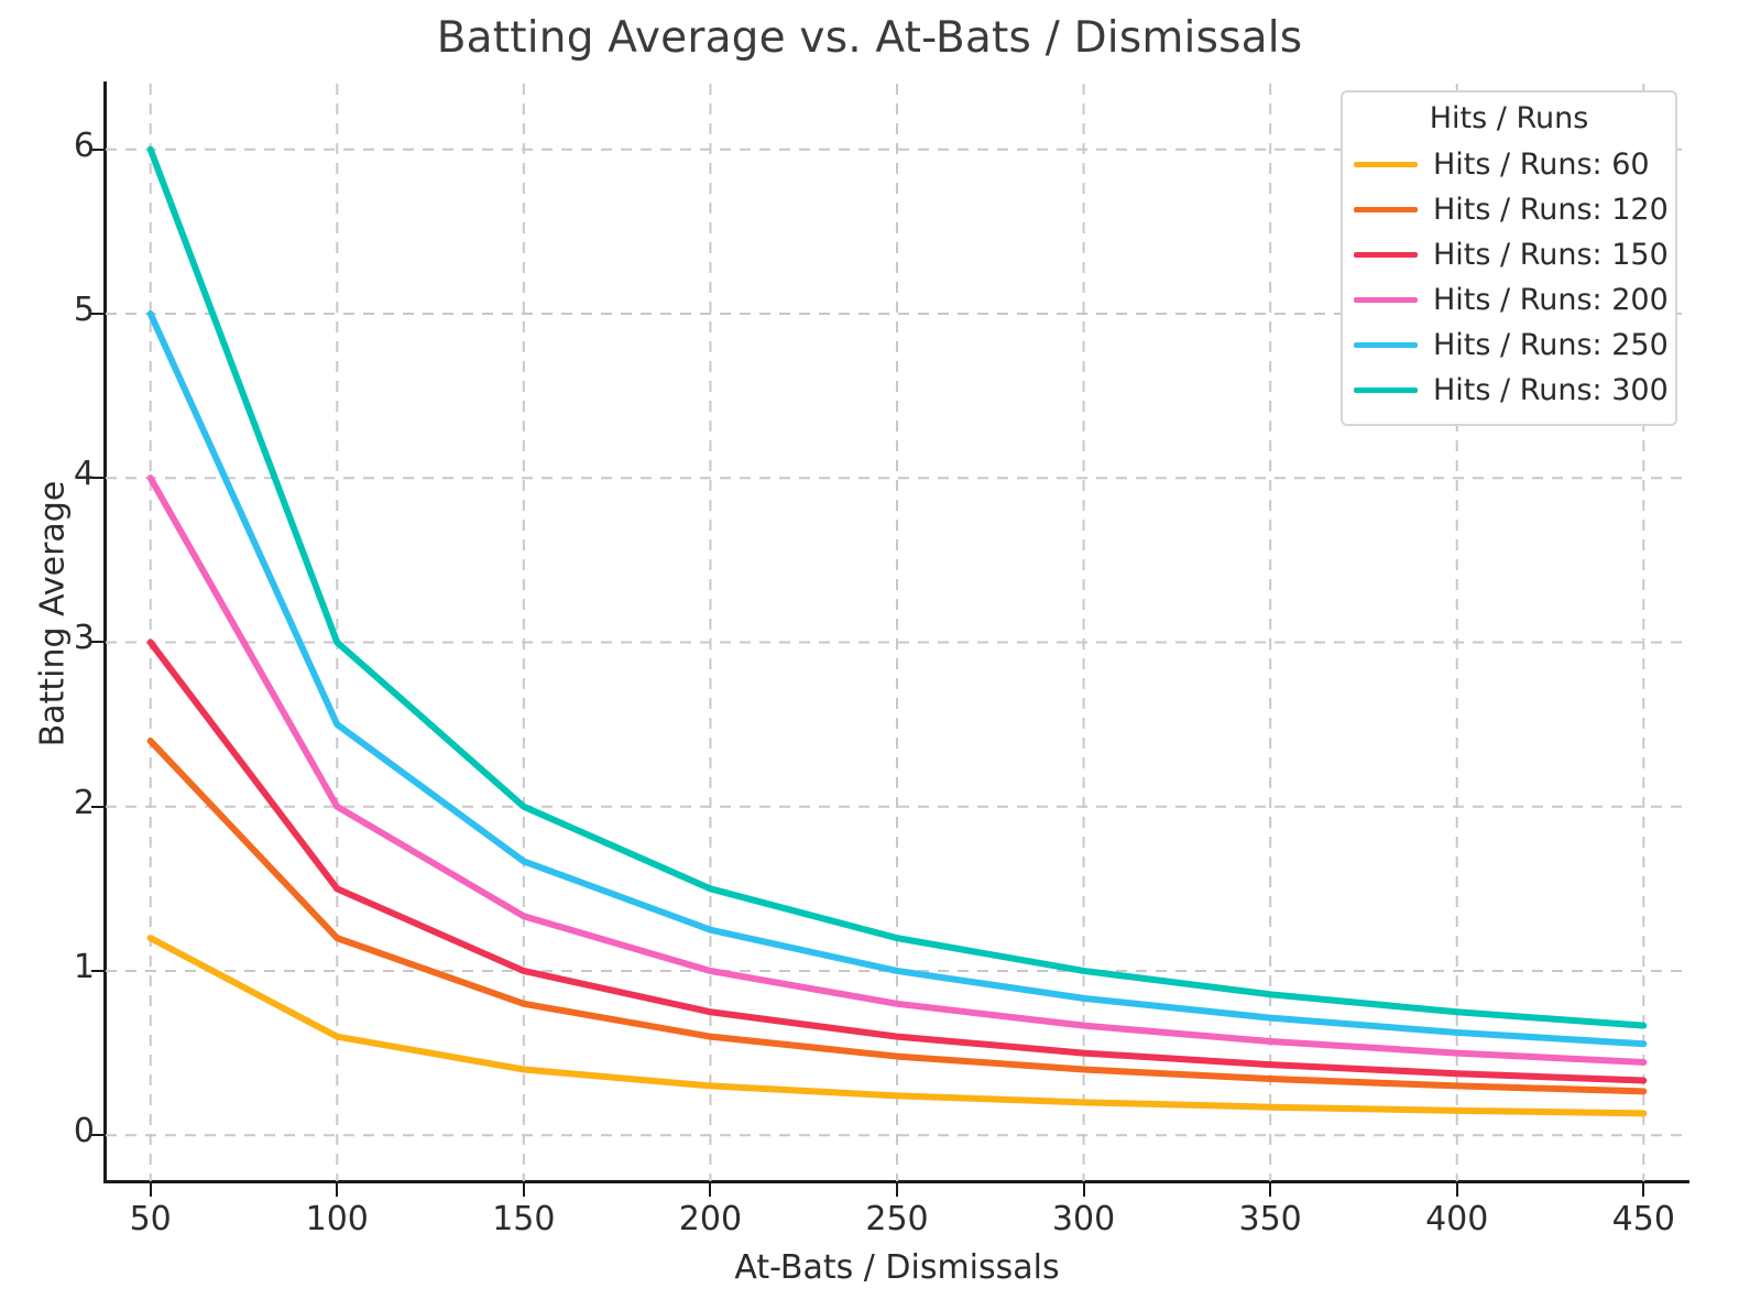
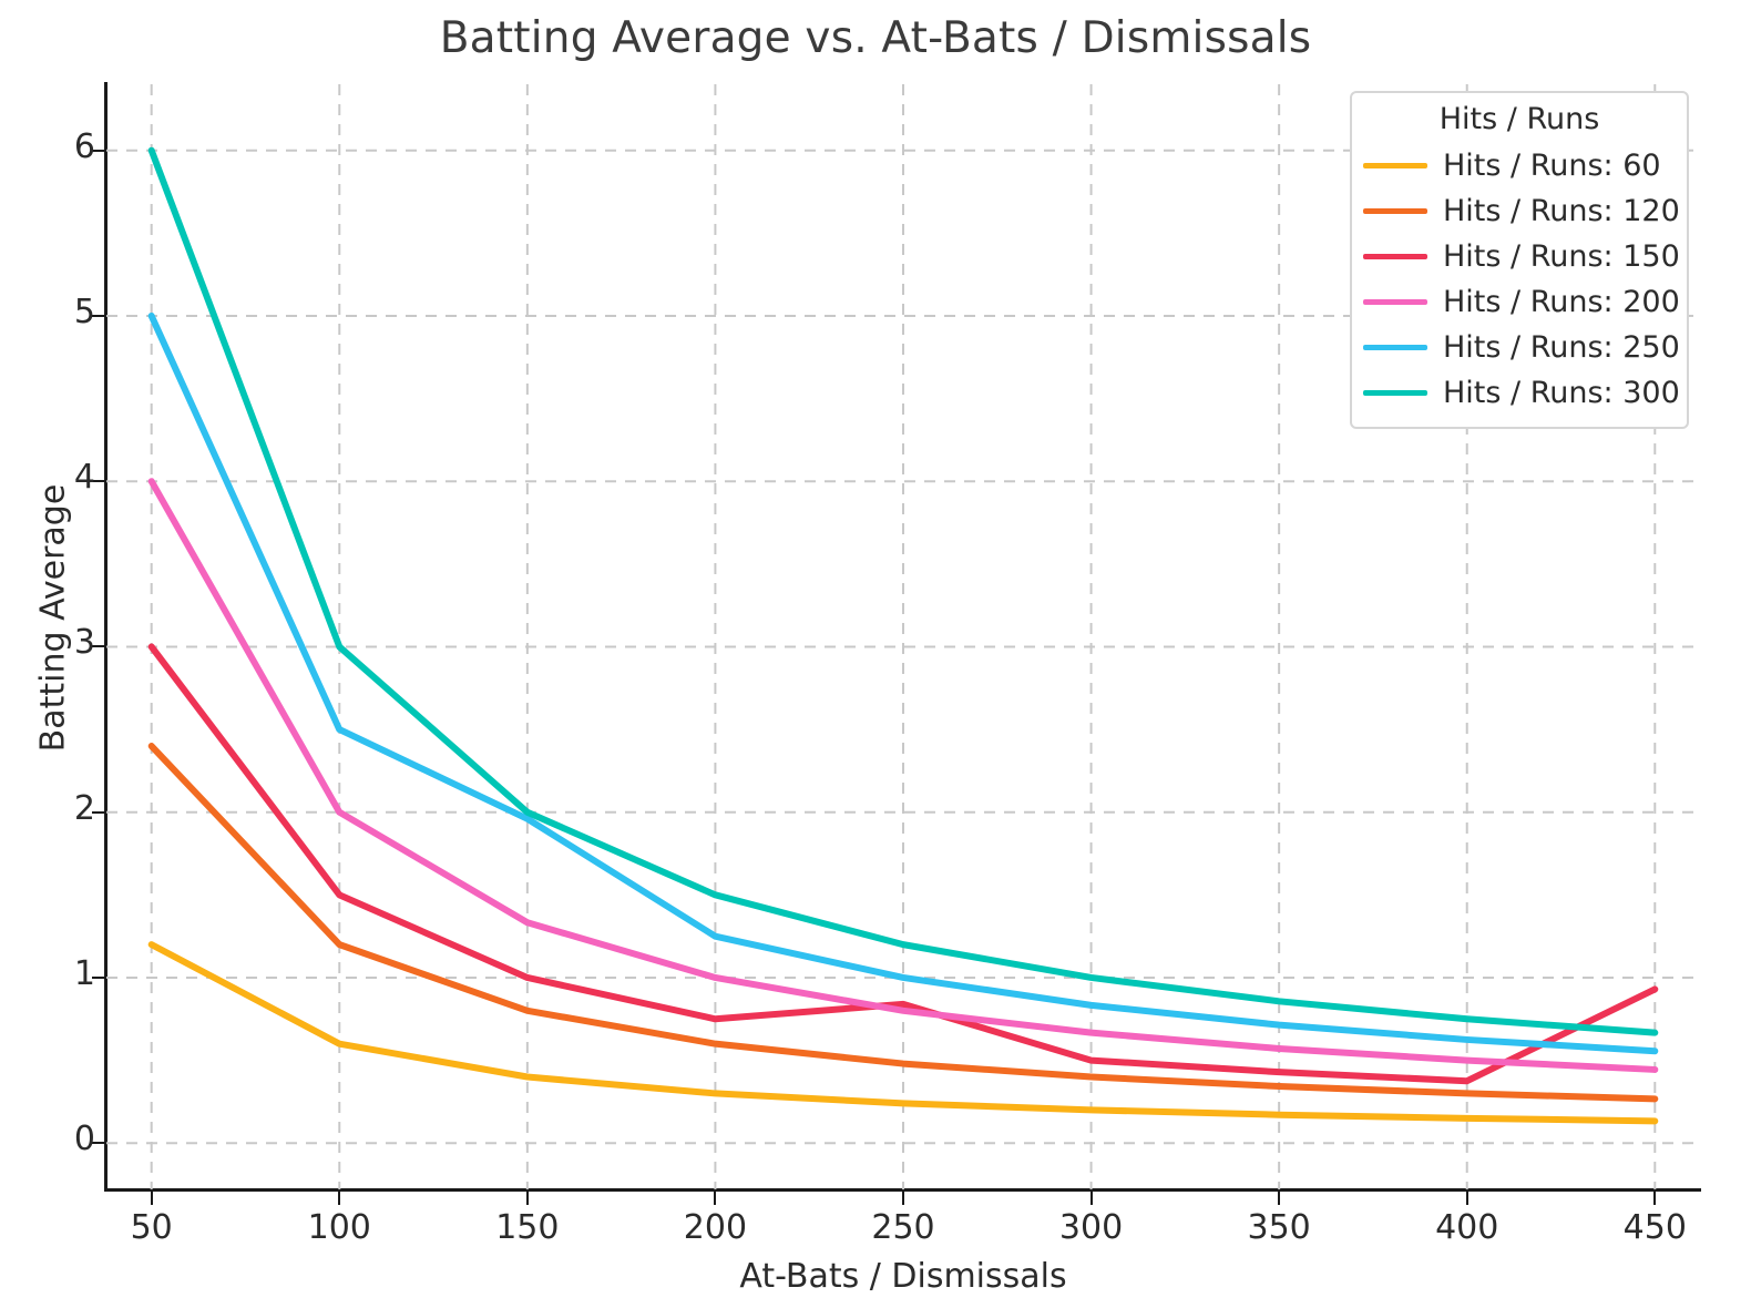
Hits / Runs: 250/150: 1.67 -> 1.96
Hits / Runs: 150/250: 0.60 -> 0.84
Hits / Runs: 150/450: 0.33 -> 0.93
